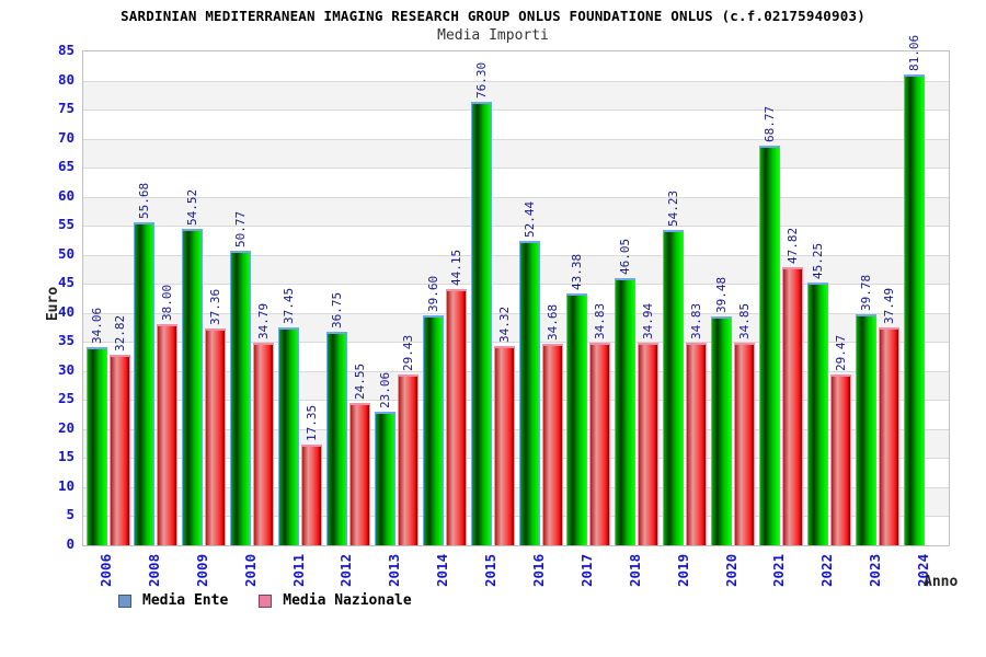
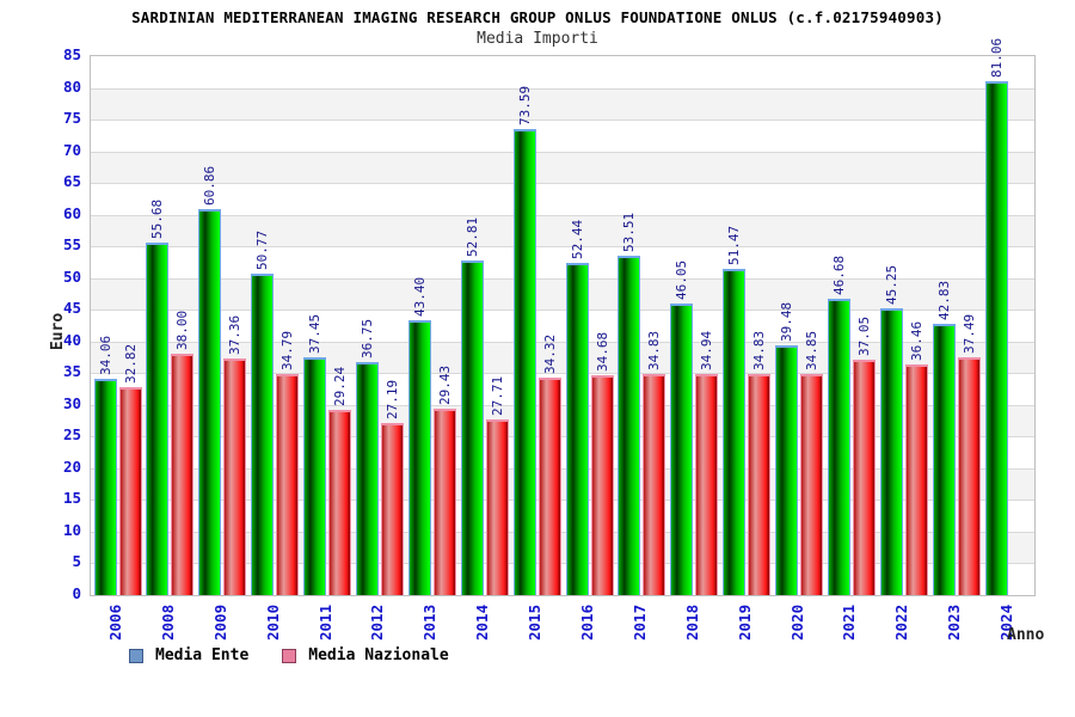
Media Ente/2009: 54.52 -> 60.86
Media Nazionale/2011: 17.35 -> 29.24
Media Nazionale/2012: 24.55 -> 27.19
Media Ente/2013: 23.06 -> 43.40
Media Ente/2014: 39.60 -> 52.81
Media Nazionale/2014: 44.15 -> 27.71
Media Ente/2015: 76.30 -> 73.59
Media Ente/2017: 43.38 -> 53.51
Media Ente/2019: 54.23 -> 51.47
Media Ente/2021: 68.77 -> 46.68
Media Nazionale/2021: 47.82 -> 37.05
Media Nazionale/2022: 29.47 -> 36.46
Media Ente/2023: 39.78 -> 42.83
